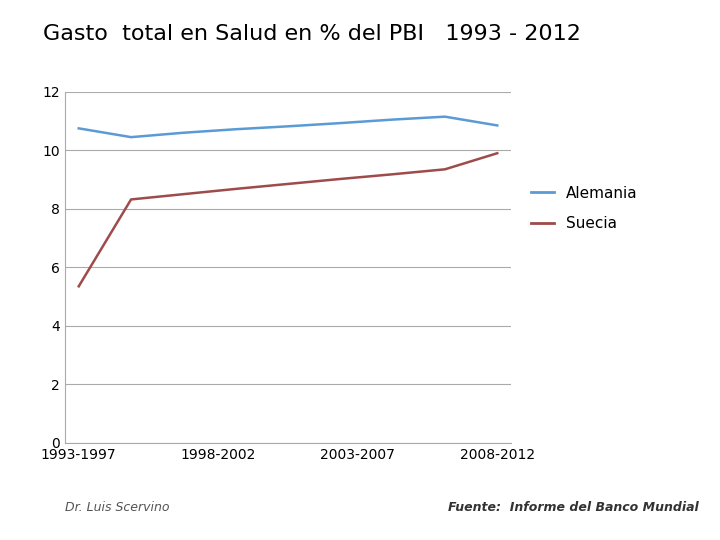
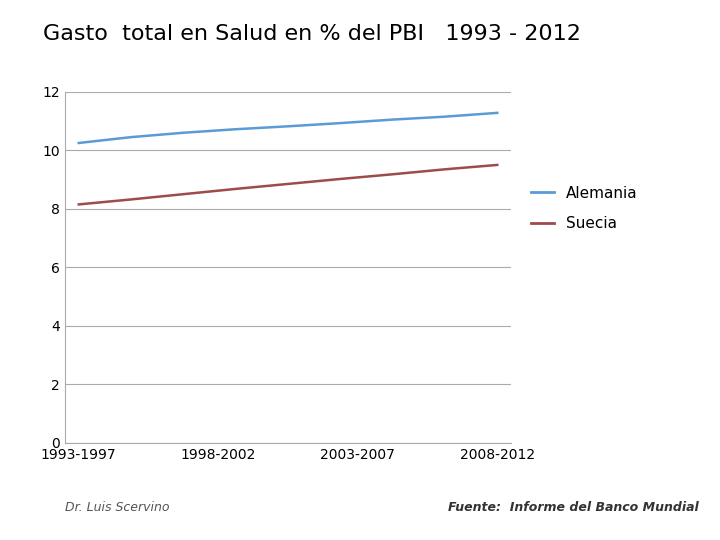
Alemania/1993-1997: 10.75 -> 10.25
Suecia/1993-1997: 5.35 -> 8.15
Alemania/2008-2012: 10.85 -> 11.28
Suecia/2008-2012: 9.90 -> 9.50
